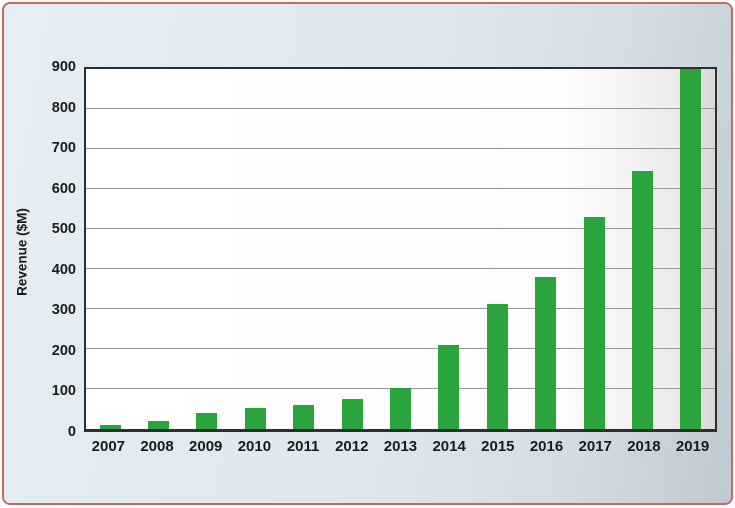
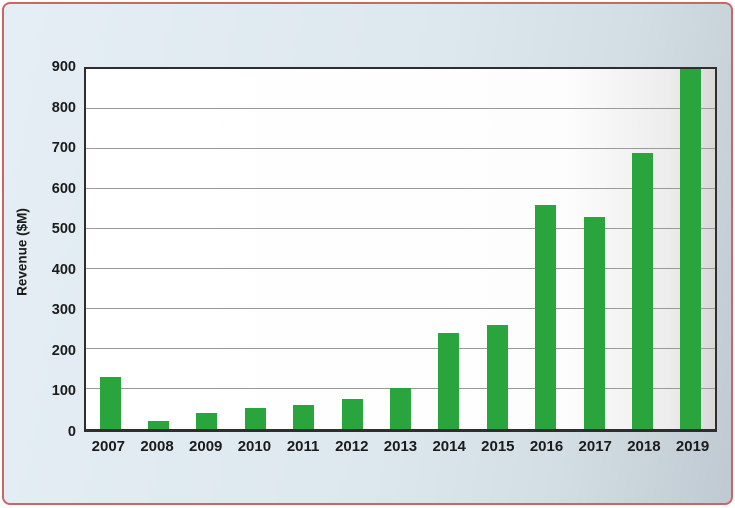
2007: 10 -> 130
2014: 210 -> 240
2015: 310 -> 260
2016: 380 -> 560
2018: 640 -> 690
